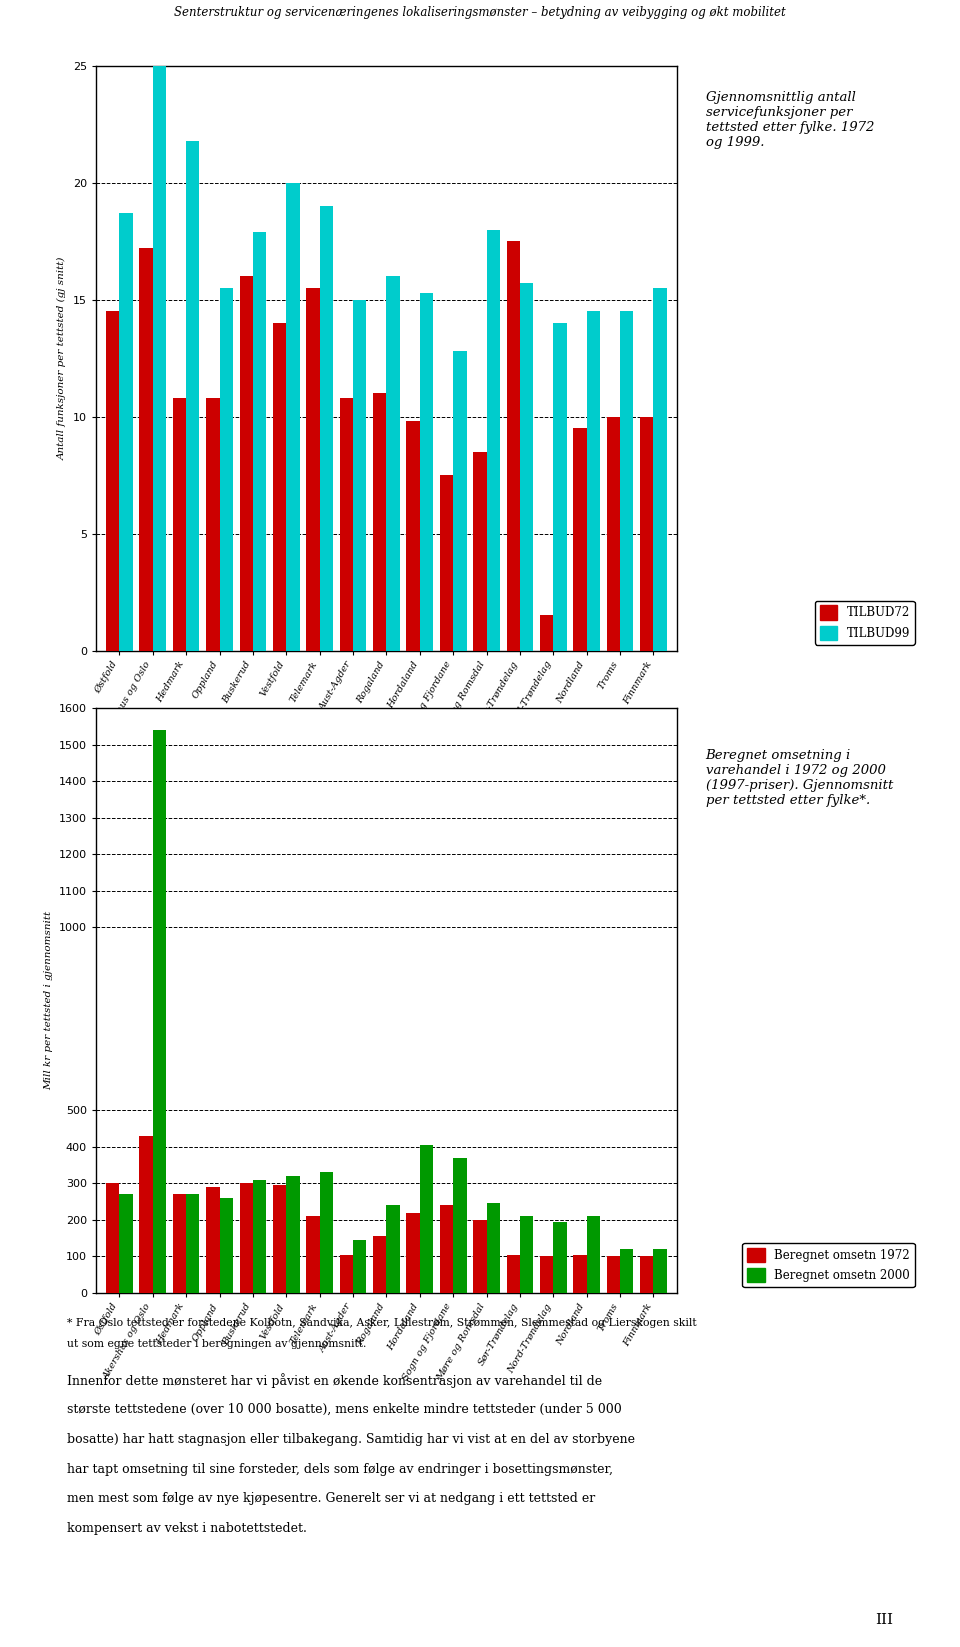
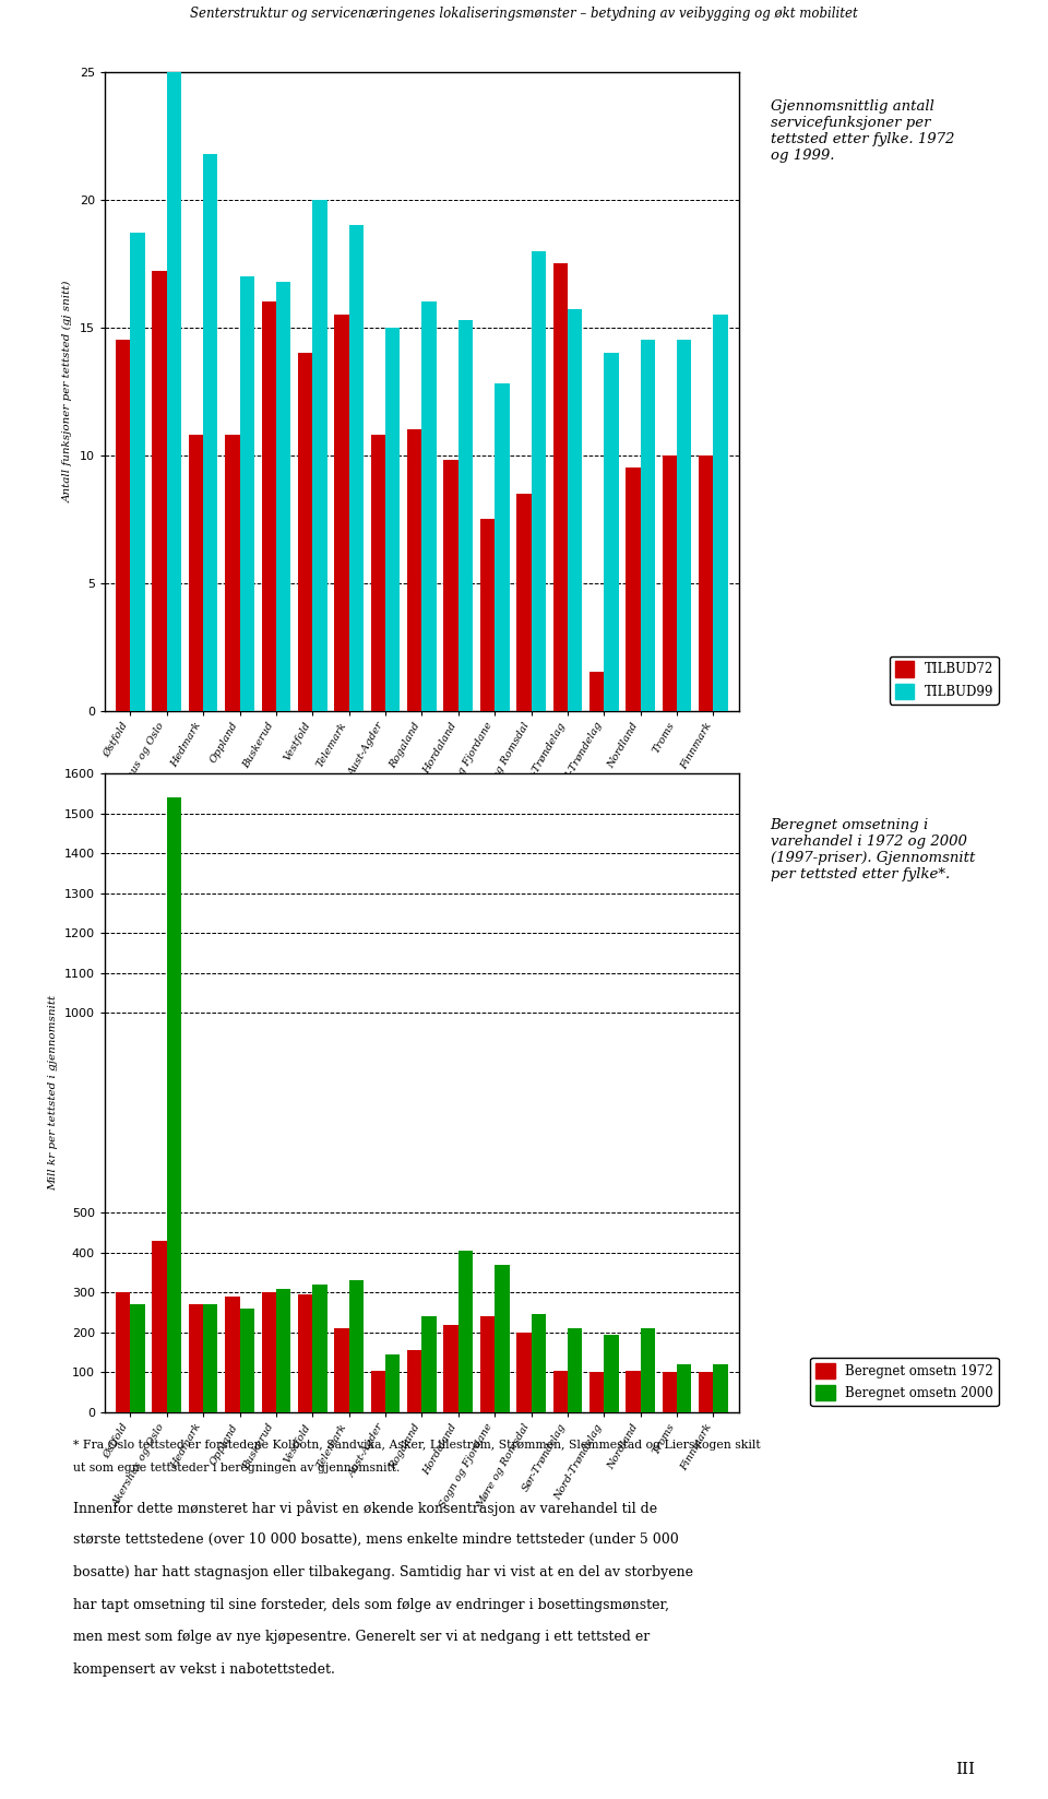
TILBUD99/Oppland: 15.5 -> 17.0
TILBUD99/Buskerud: 17.9 -> 16.8
